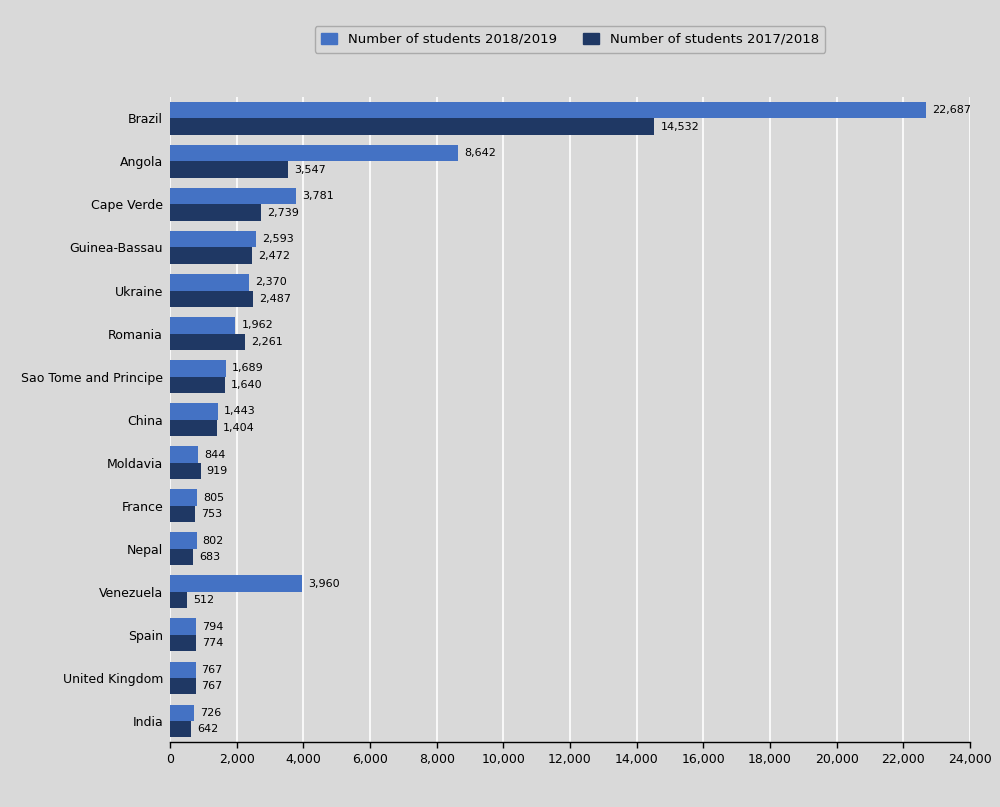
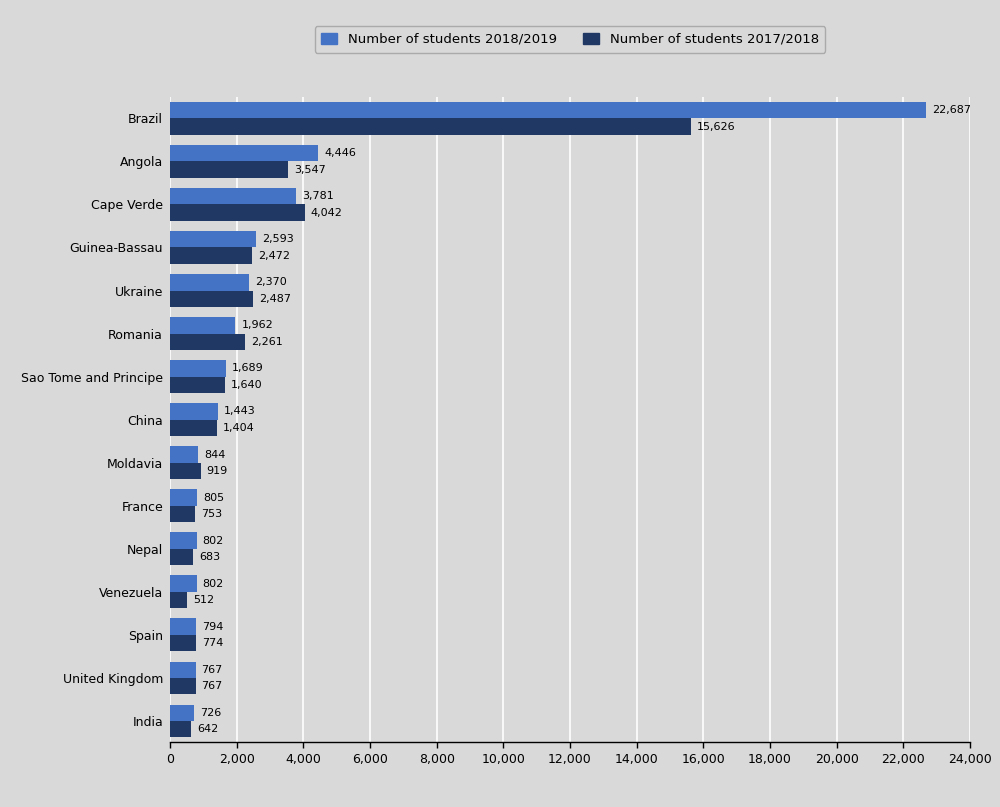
Number of students 2017/2018/Brazil: 14,532 -> 15,626
Number of students 2018/2019/Angola: 8,642 -> 4,446
Number of students 2017/2018/Cape Verde: 2,739 -> 4,042
Number of students 2018/2019/Venezuela: 3,960 -> 802
